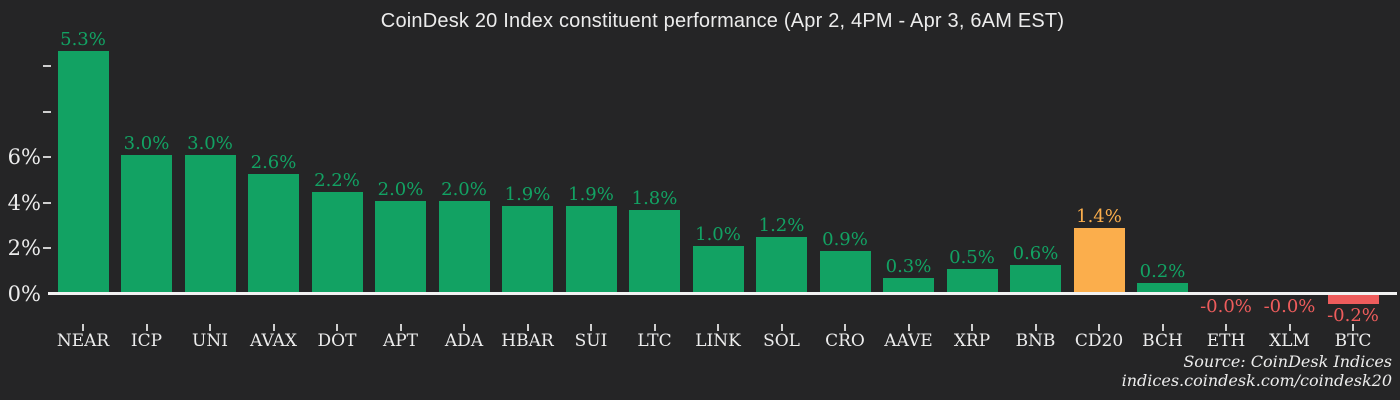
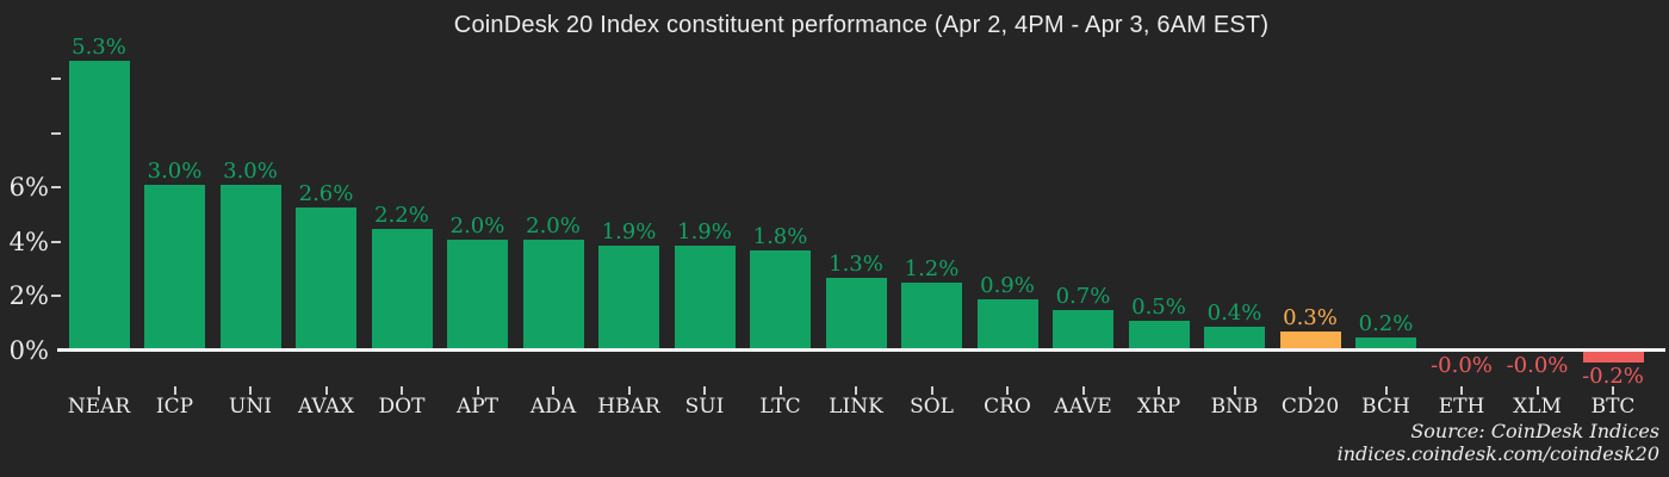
LINK: 1.0% -> 1.3%
AAVE: 0.3% -> 0.7%
BNB: 0.6% -> 0.4%
CD20: 1.4% -> 0.3%
